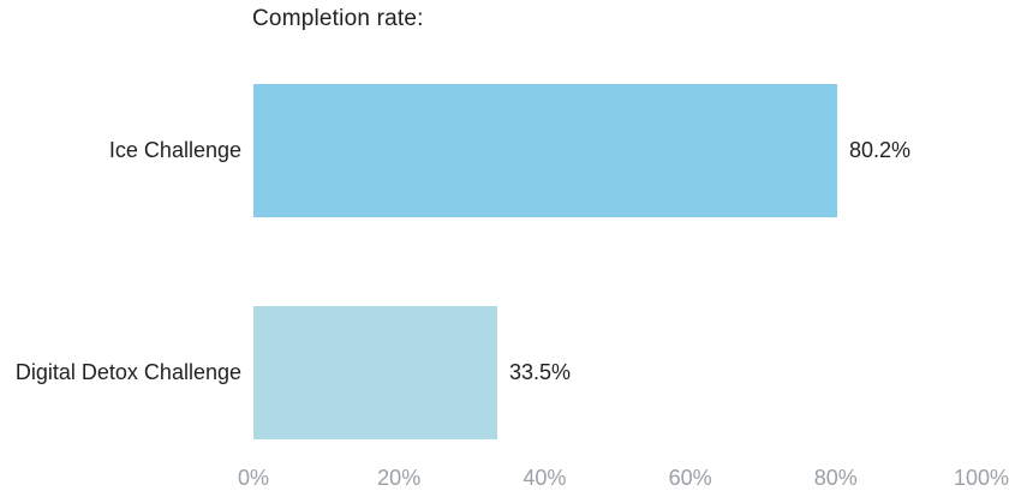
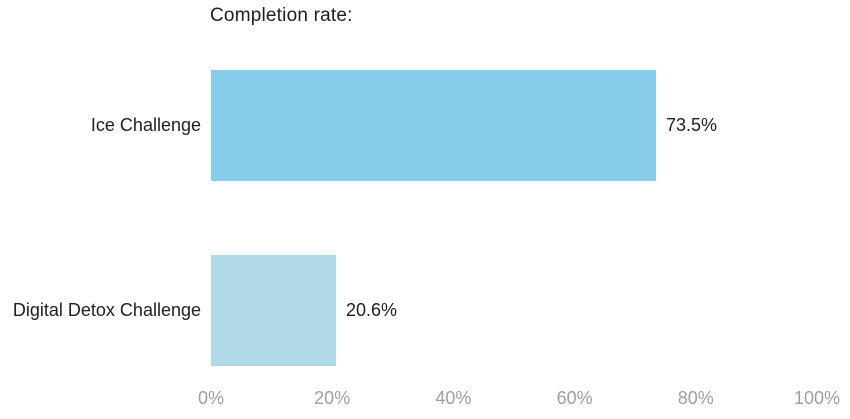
Ice Challenge: 80.2% -> 73.5%
Digital Detox Challenge: 33.5% -> 20.6%
